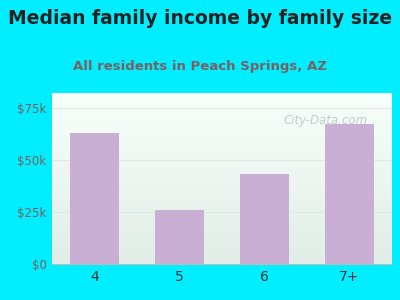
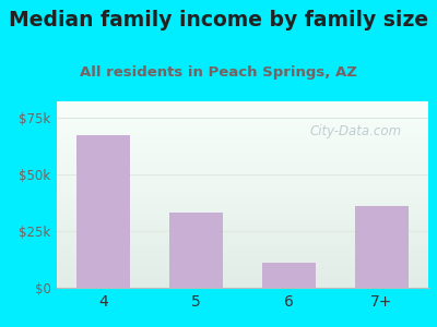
4: $63k -> $67k
5: $26k -> $33k
6: $43k -> $11k
7+: $67k -> $36k
